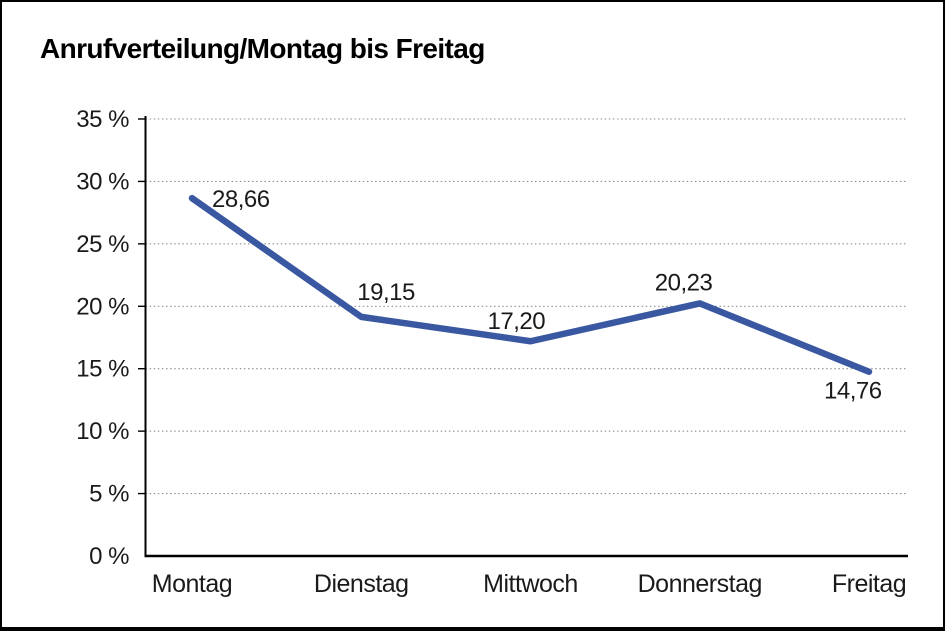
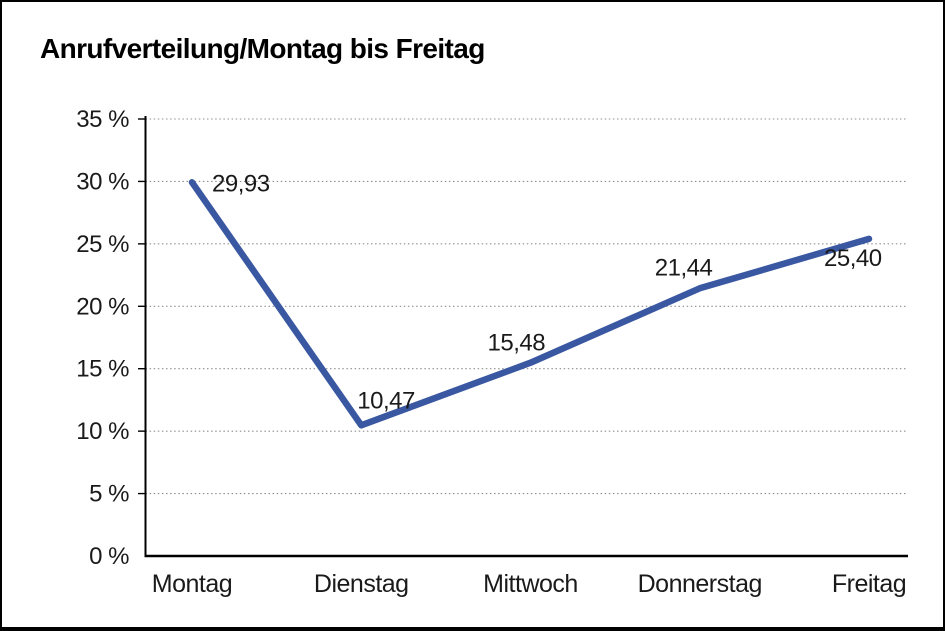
Montag: 28,66 -> 29,93
Dienstag: 19,15 -> 10,47
Mittwoch: 17,20 -> 15,48
Donnerstag: 20,23 -> 21,44
Freitag: 14,76 -> 25,40
